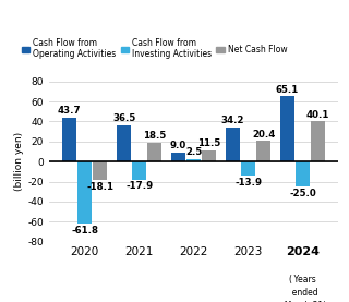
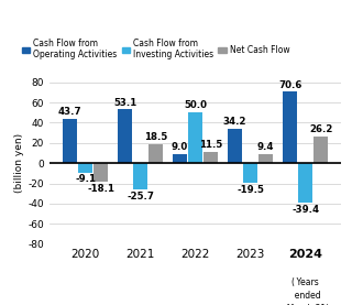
Cash Flow from Investing Activities/2020: -61.8 -> -9.1
Cash Flow from Operating Activities/2021: 36.5 -> 53.1
Cash Flow from Investing Activities/2021: -17.9 -> -25.7
Cash Flow from Investing Activities/2022: 2.5 -> 50.0
Cash Flow from Investing Activities/2023: -13.9 -> -19.5
Net Cash Flow/2023: 20.4 -> 9.4
Cash Flow from Operating Activities/2024: 65.1 -> 70.6
Cash Flow from Investing Activities/2024: -25.0 -> -39.4
Net Cash Flow/2024: 40.1 -> 26.2
